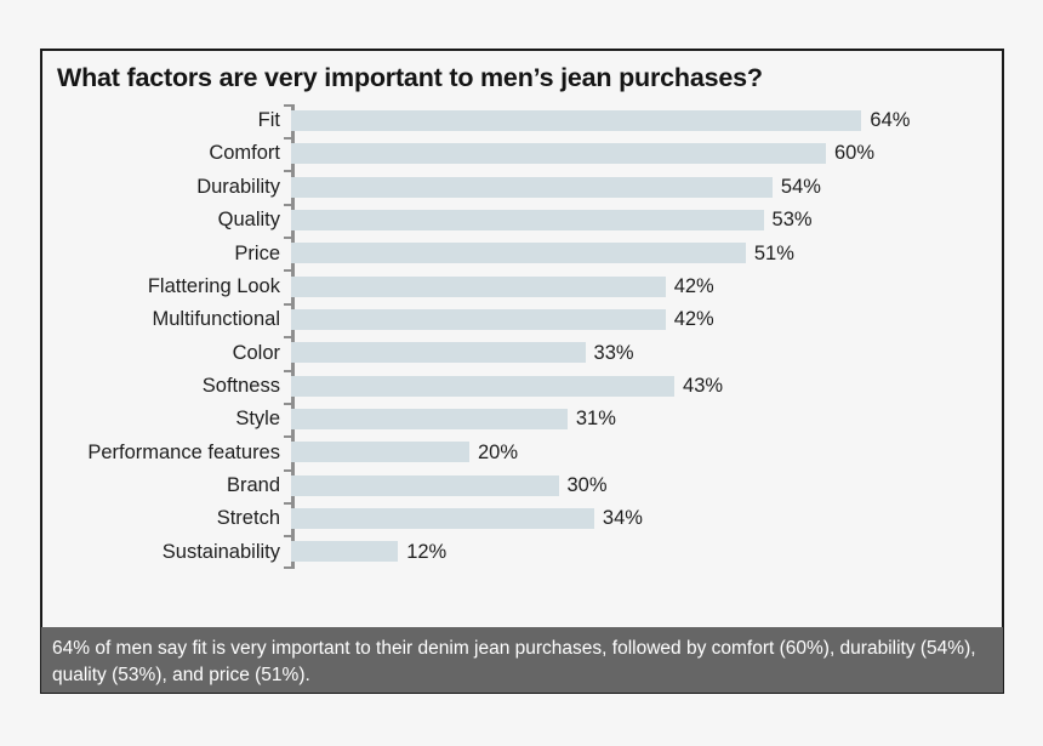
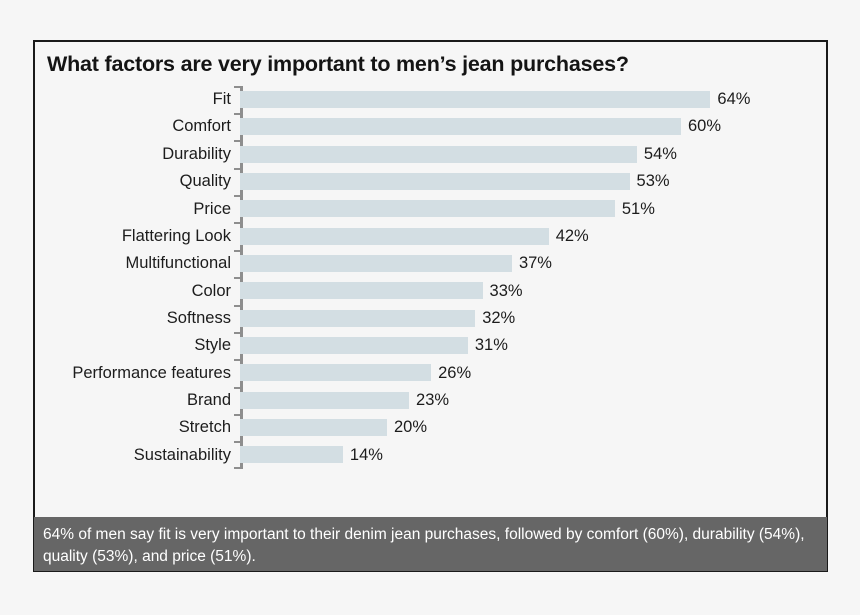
Multifunctional: 42% -> 37%
Softness: 43% -> 32%
Performance features: 20% -> 26%
Brand: 30% -> 23%
Stretch: 34% -> 20%
Sustainability: 12% -> 14%
